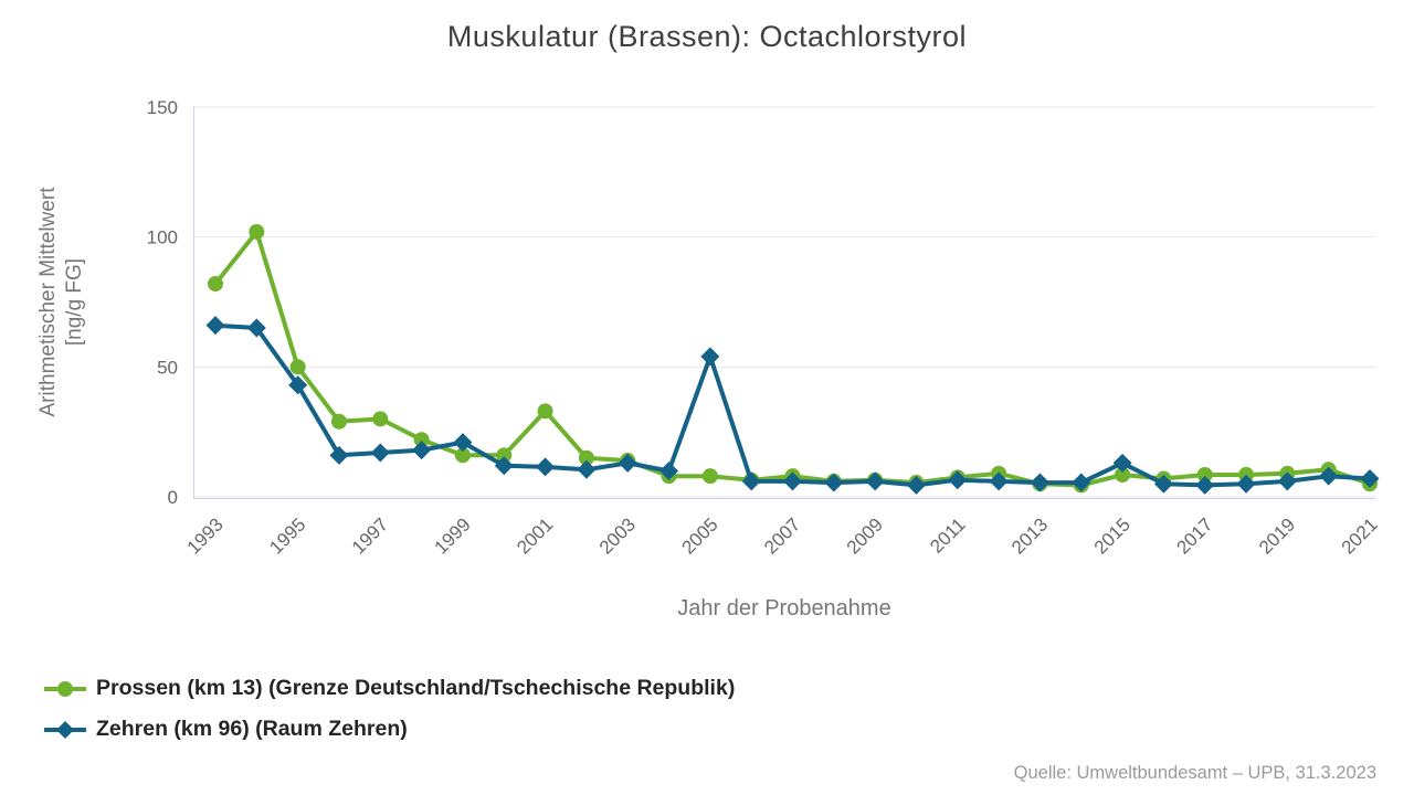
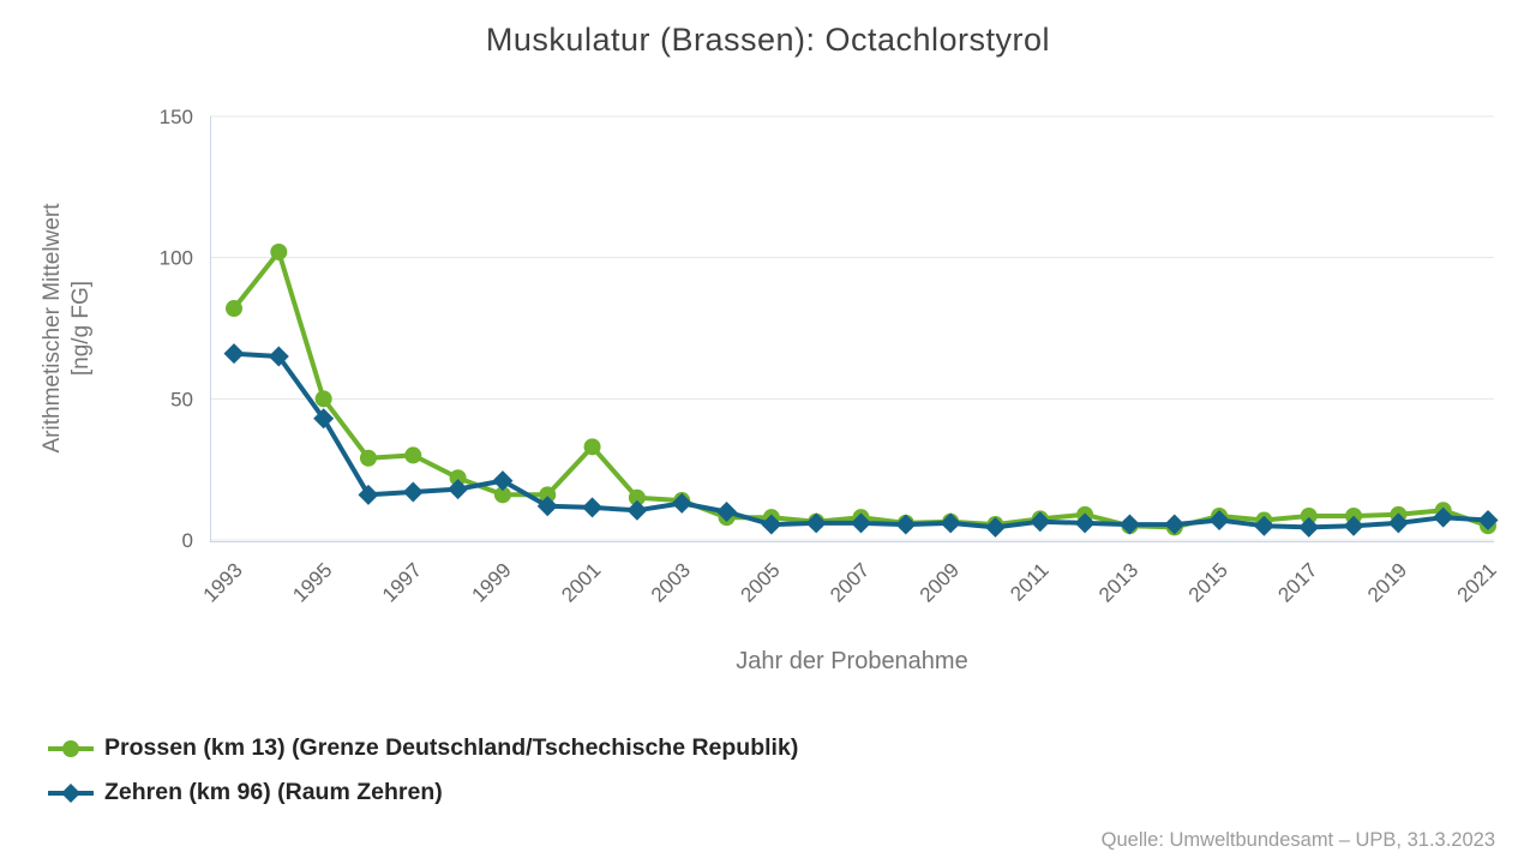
Zehren (km 96) (Raum Zehren)/2005: 54 -> 6
Zehren (km 96) (Raum Zehren)/2015: 13 -> 7
